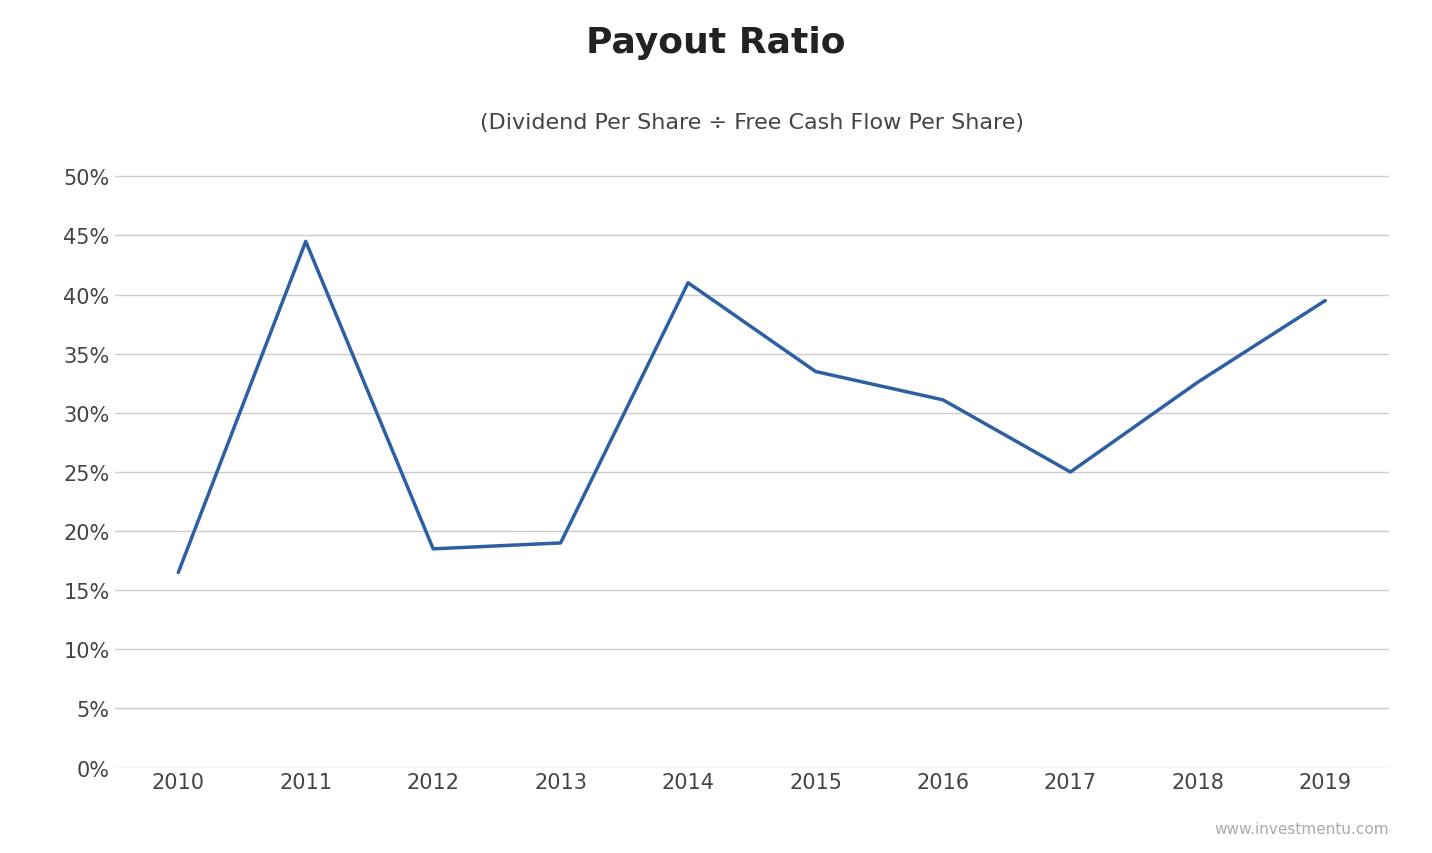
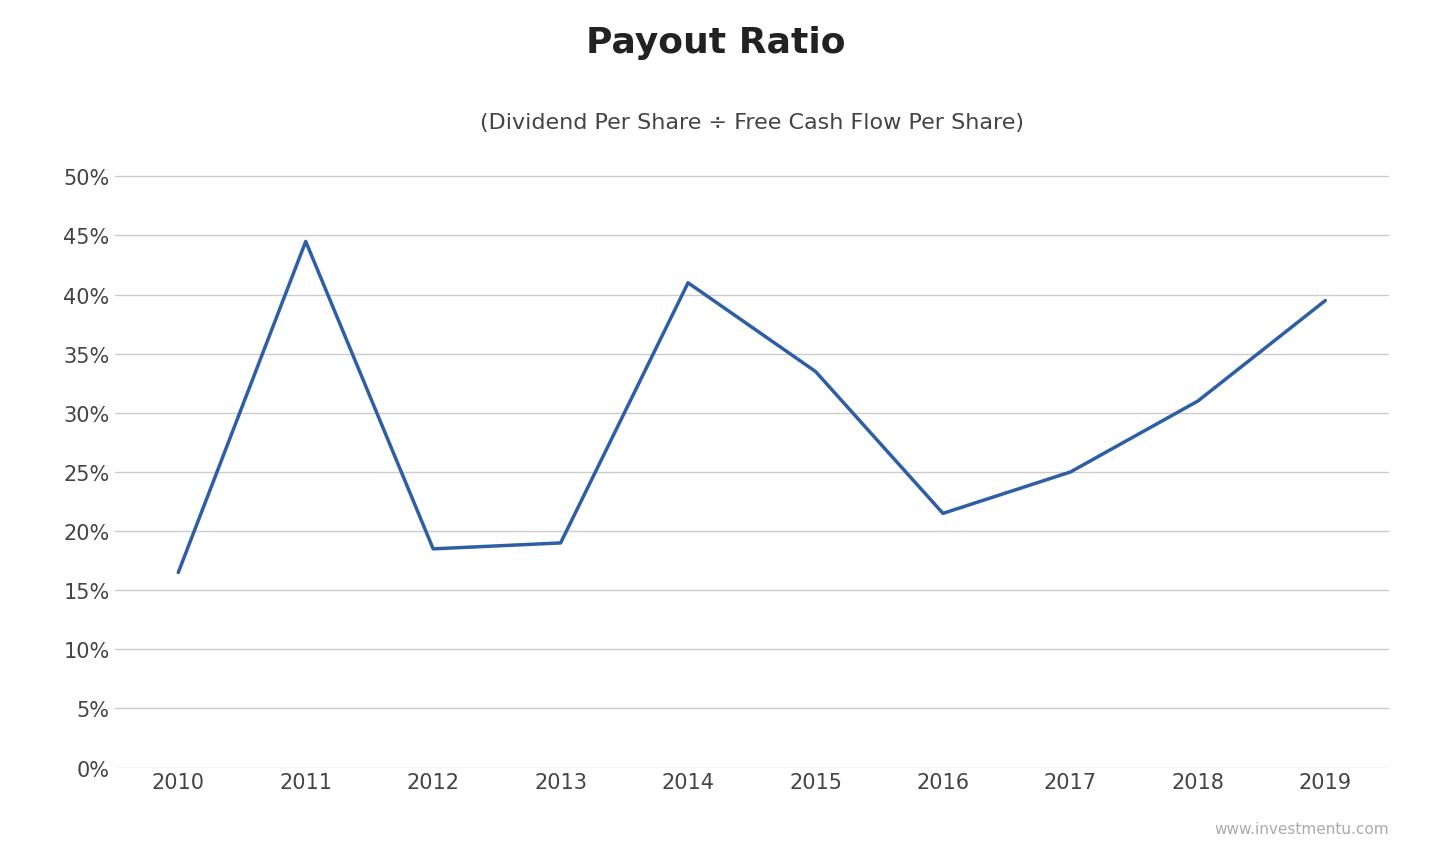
2016: 31.1% -> 21.5%
2018: 32.6% -> 31.0%
